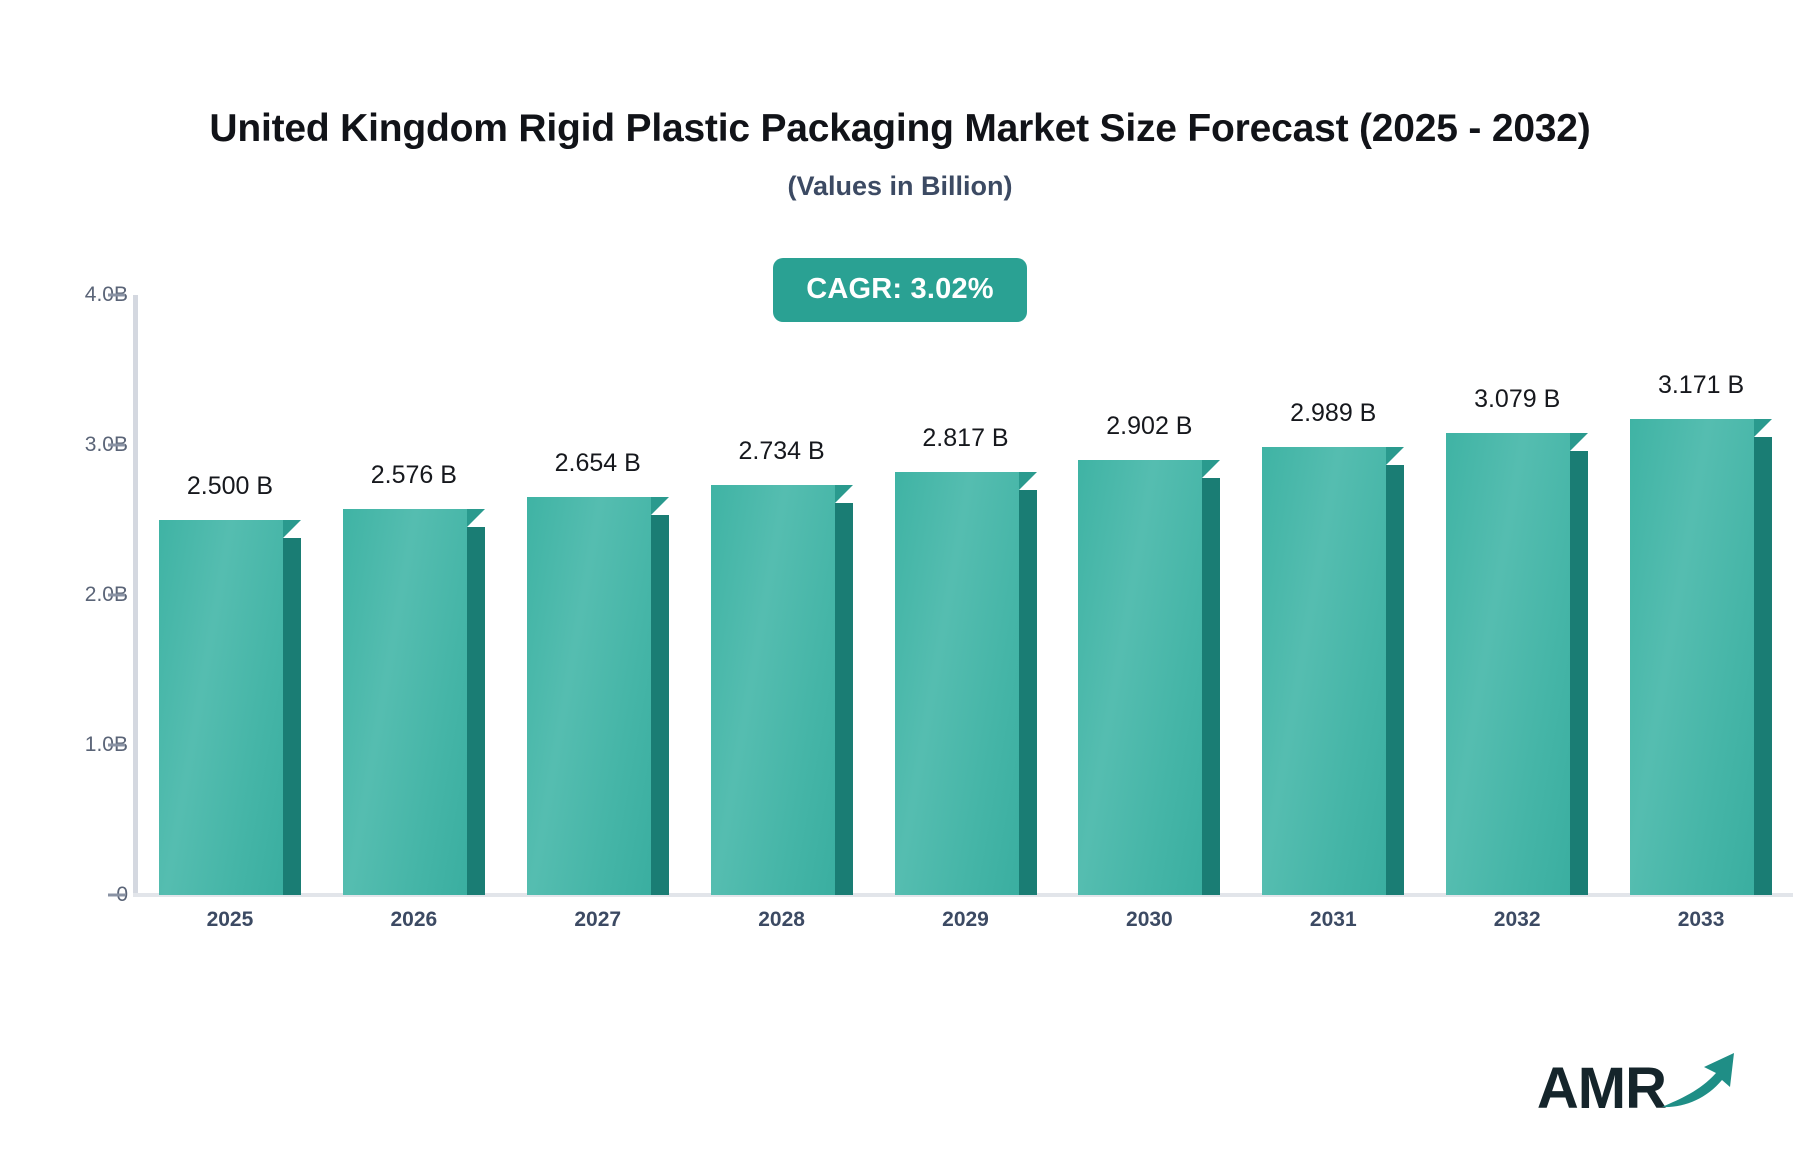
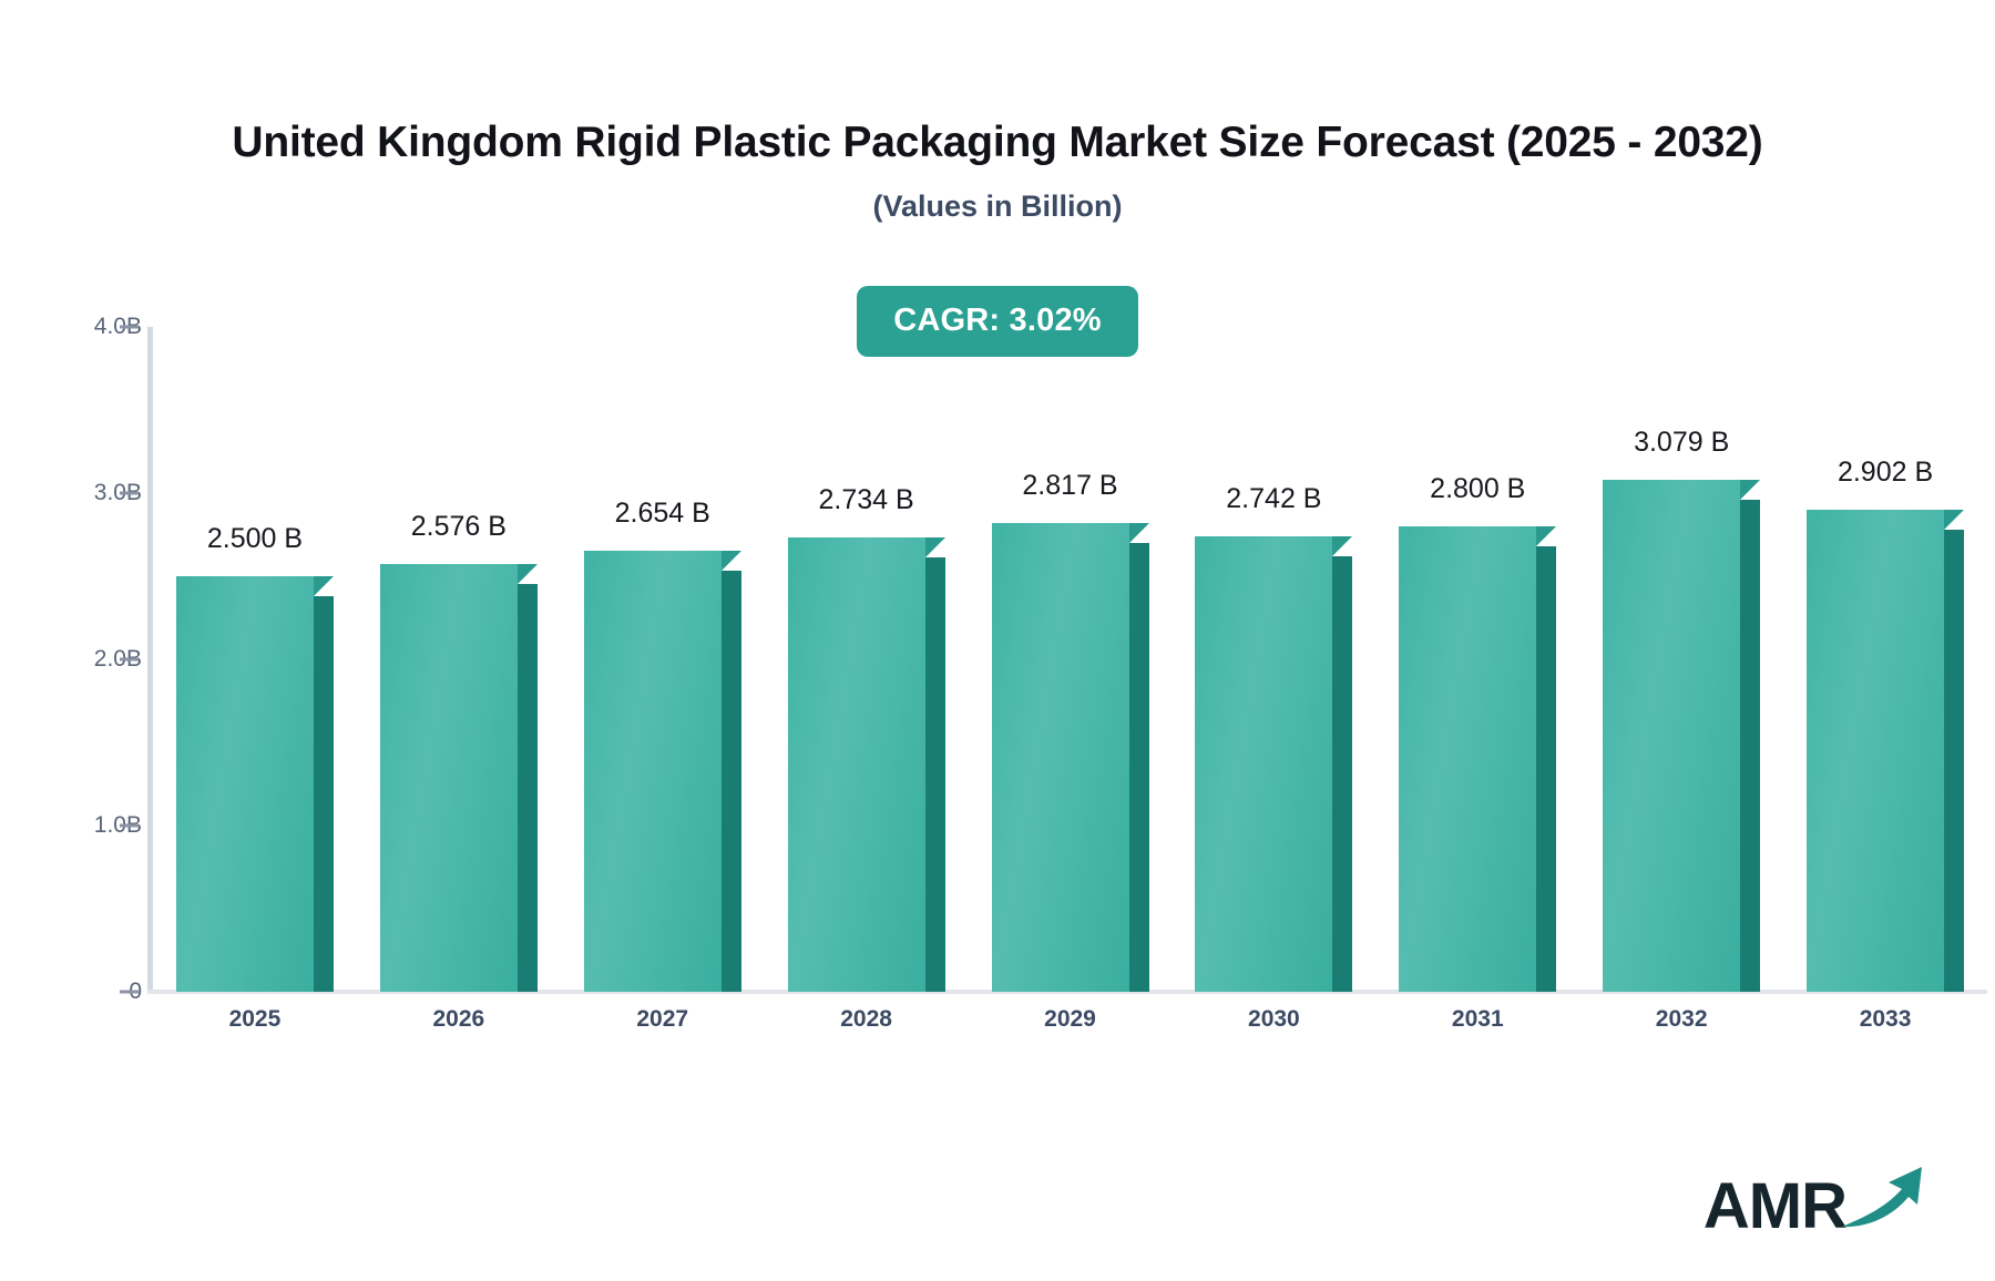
2030: 2.902 -> 2.742
2031: 2.989 -> 2.800
2033: 3.171 -> 2.902
